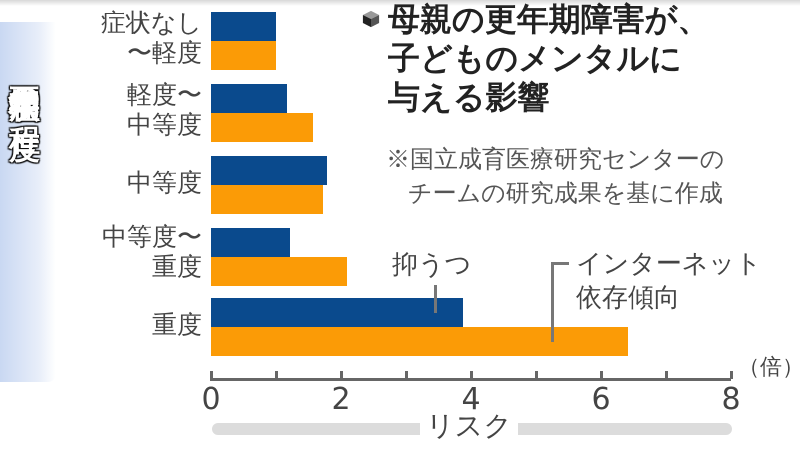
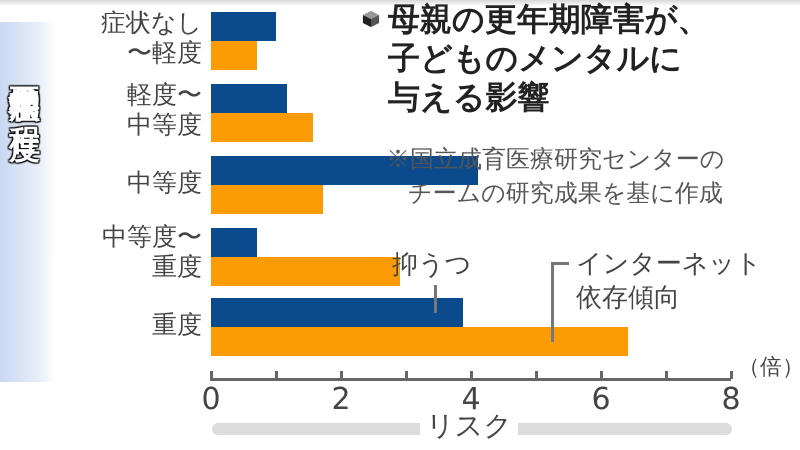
インターネット依存傾向/症状なし〜軽度: 1.0 -> 0.7
抑うつ/中等度: 1.8 -> 4.1
抑うつ/中等度〜重度: 1.2 -> 0.7
インターネット依存傾向/中等度〜重度: 2.1 -> 2.9
